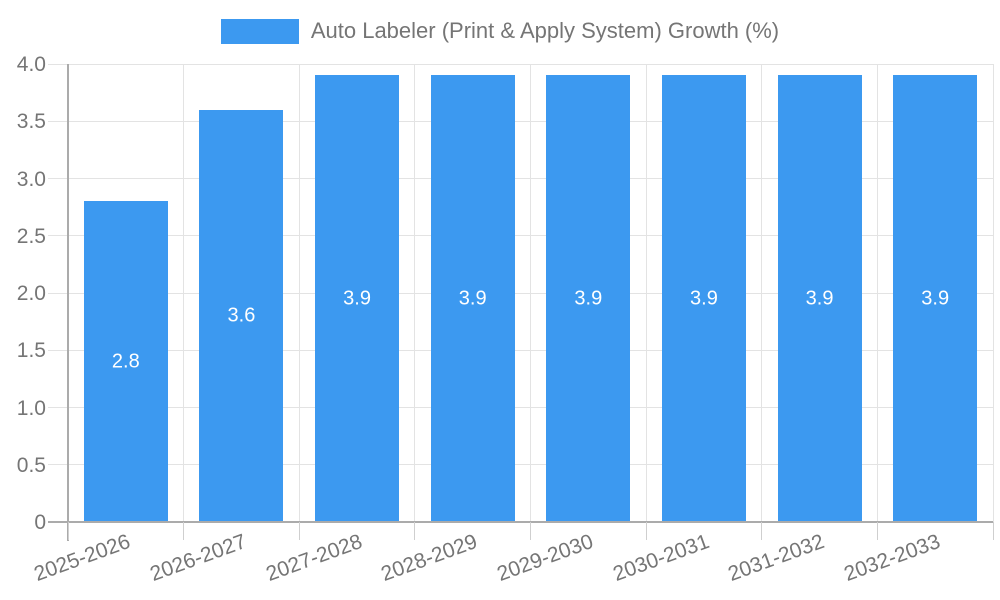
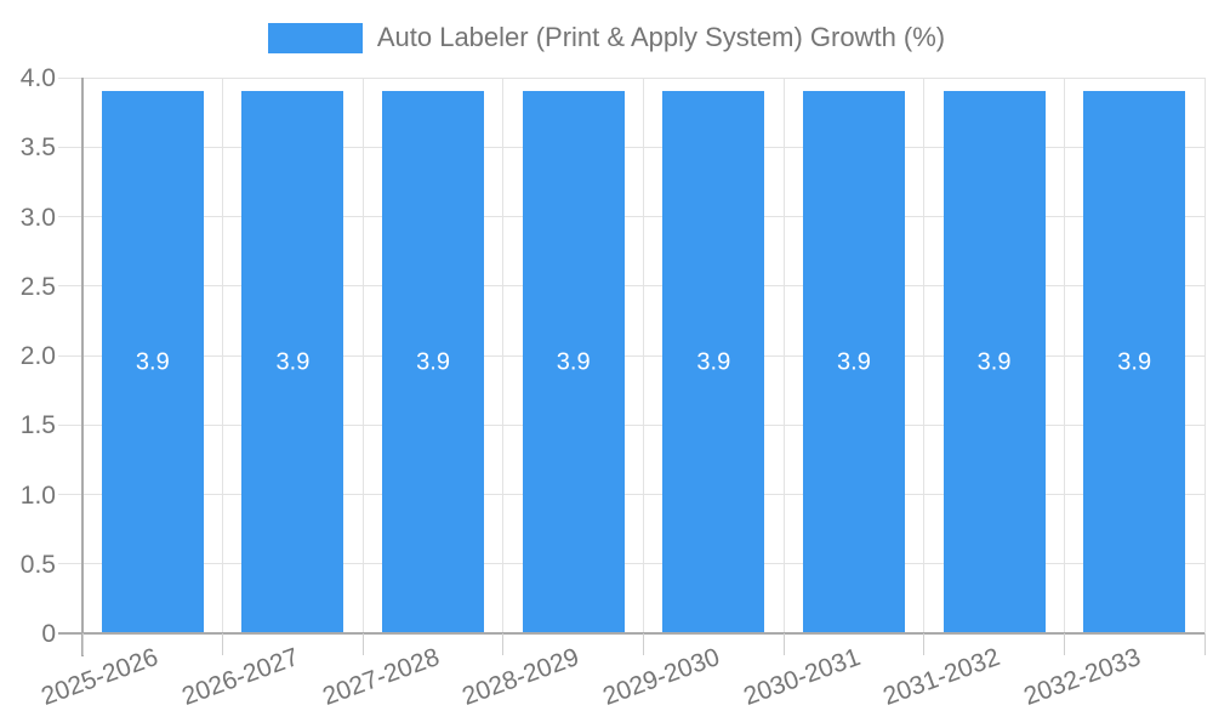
2025-2026: 2.8 -> 3.9
2026-2027: 3.6 -> 3.9
